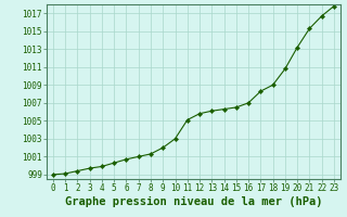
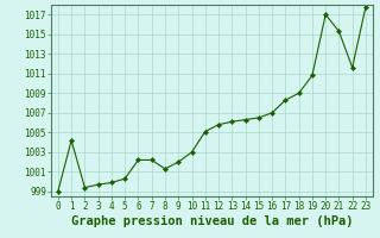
1: 999.1 -> 1004.2
6: 1000.7 -> 1002.2
7: 1001.0 -> 1002.2
20: 1013.2 -> 1017.0
22: 1016.7 -> 1011.6
